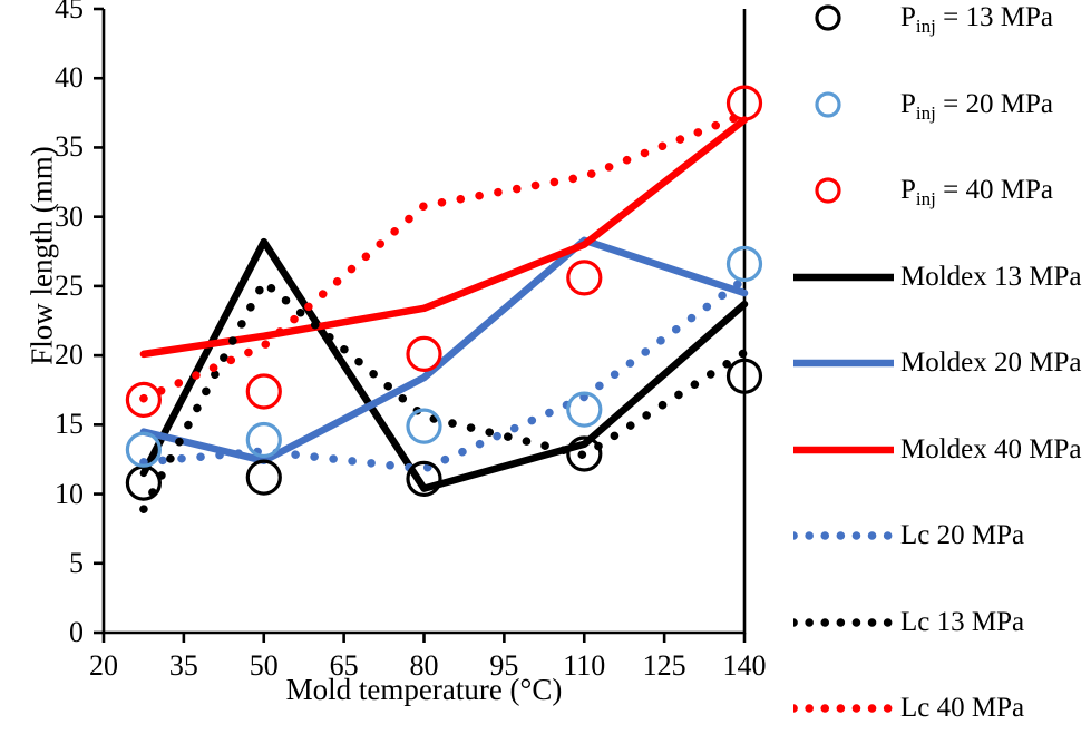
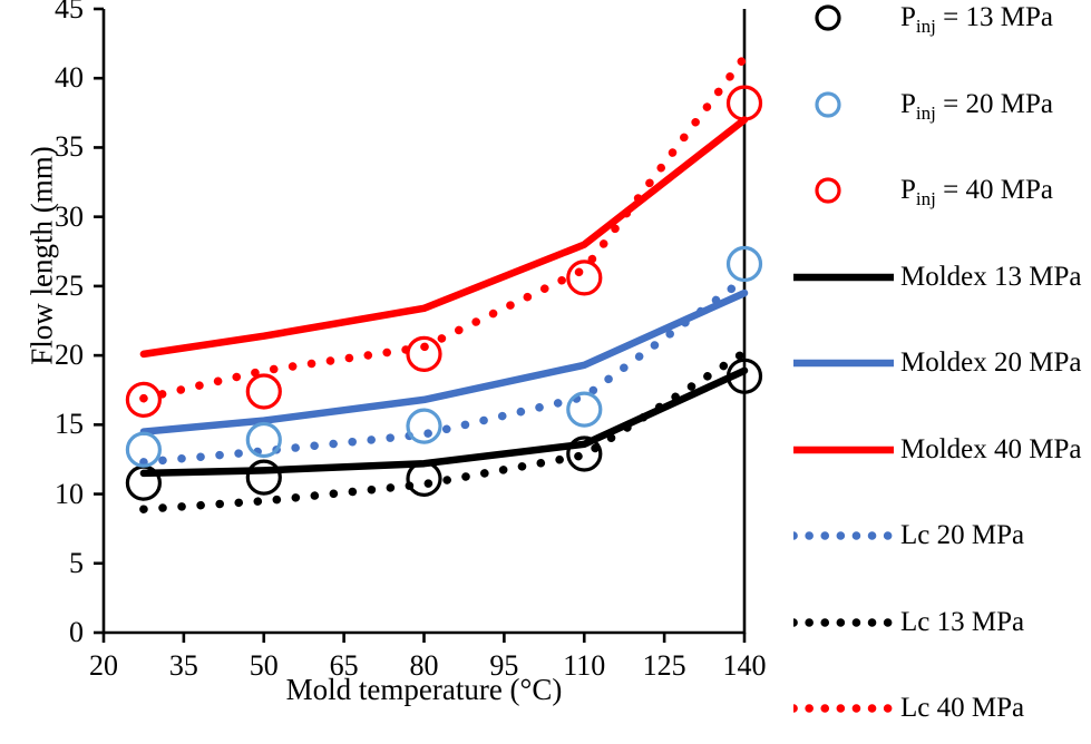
Moldex 13 MPa/50: 28.2 -> 11.7
Moldex 20 MPa/50: 12.4 -> 15.3
Lc 13 MPa/50: 25.3 -> 9.5
Lc 40 MPa/50: 20.7 -> 18.9
Moldex 13 MPa/80: 10.4 -> 12.2
Moldex 20 MPa/80: 18.4 -> 16.8
Lc 20 MPa/80: 11.8 -> 14.3
Lc 13 MPa/80: 15.6 -> 10.7
Lc 40 MPa/80: 30.8 -> 20.6
Moldex 20 MPa/110: 28.3 -> 19.3
Lc 40 MPa/110: 32.9 -> 26.2
Moldex 13 MPa/140: 23.7 -> 18.9
Lc 40 MPa/140: 37.4 -> 41.5
